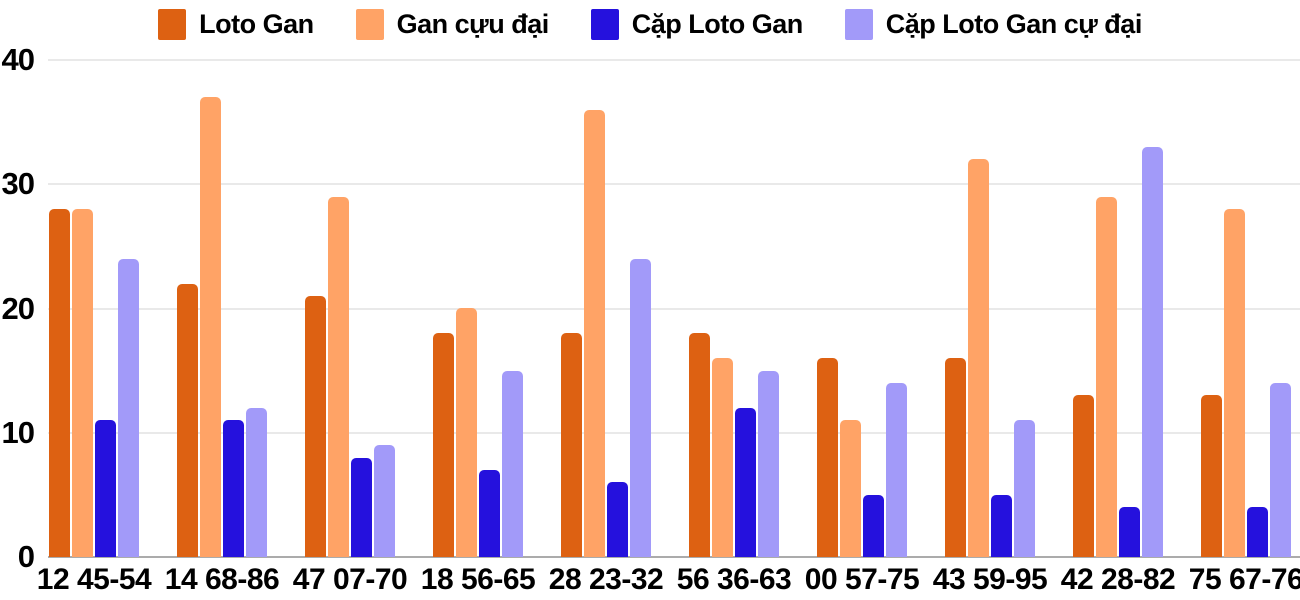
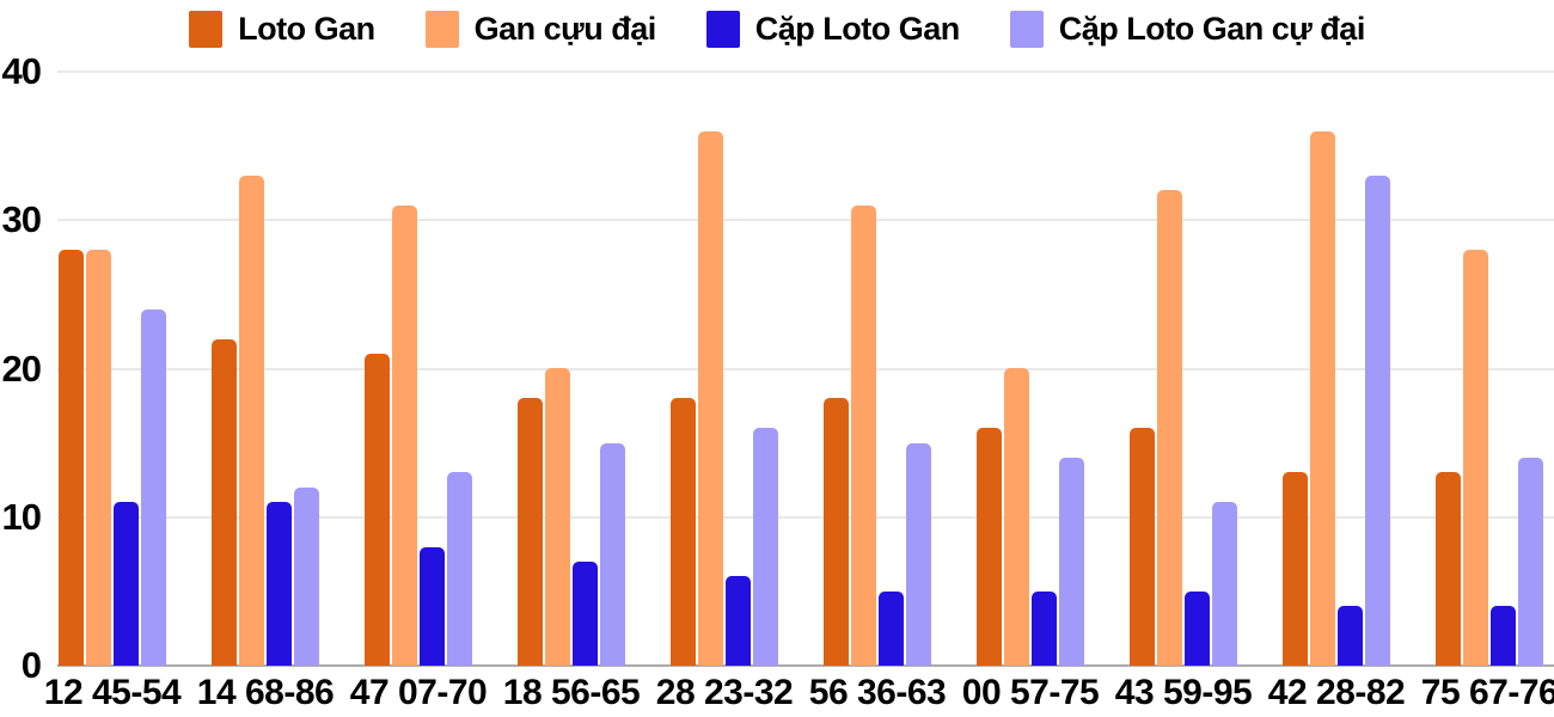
Gan cựu đại/14 68-86: 37 -> 33
Gan cựu đại/47 07-70: 29 -> 31
Cặp Loto Gan cự đại/47 07-70: 9 -> 13
Cặp Loto Gan cự đại/28 23-32: 24 -> 16
Gan cựu đại/56 36-63: 16 -> 31
Cặp Loto Gan/56 36-63: 12 -> 5
Gan cựu đại/00 57-75: 11 -> 20
Gan cựu đại/42 28-82: 29 -> 36
